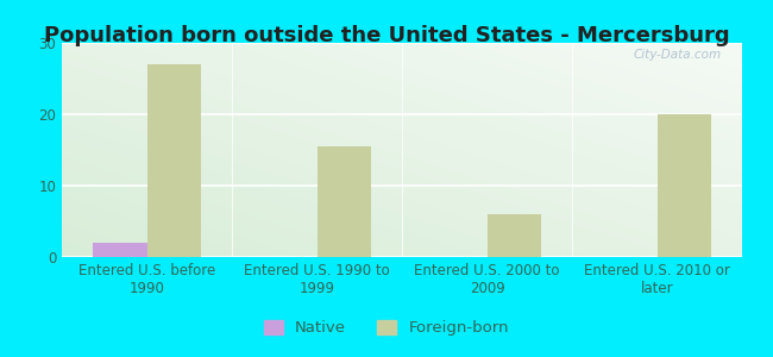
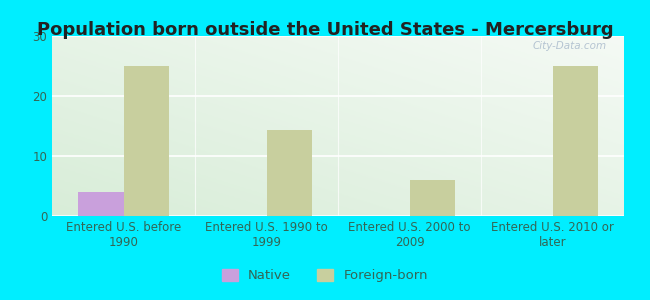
Native/Entered U.S. before 1990: 2 -> 4
Foreign-born/Entered U.S. before 1990: 27.0 -> 25.0
Foreign-born/Entered U.S. 1990 to 1999: 15.5 -> 14.4
Foreign-born/Entered U.S. 2010 or later: 20.0 -> 25.0
